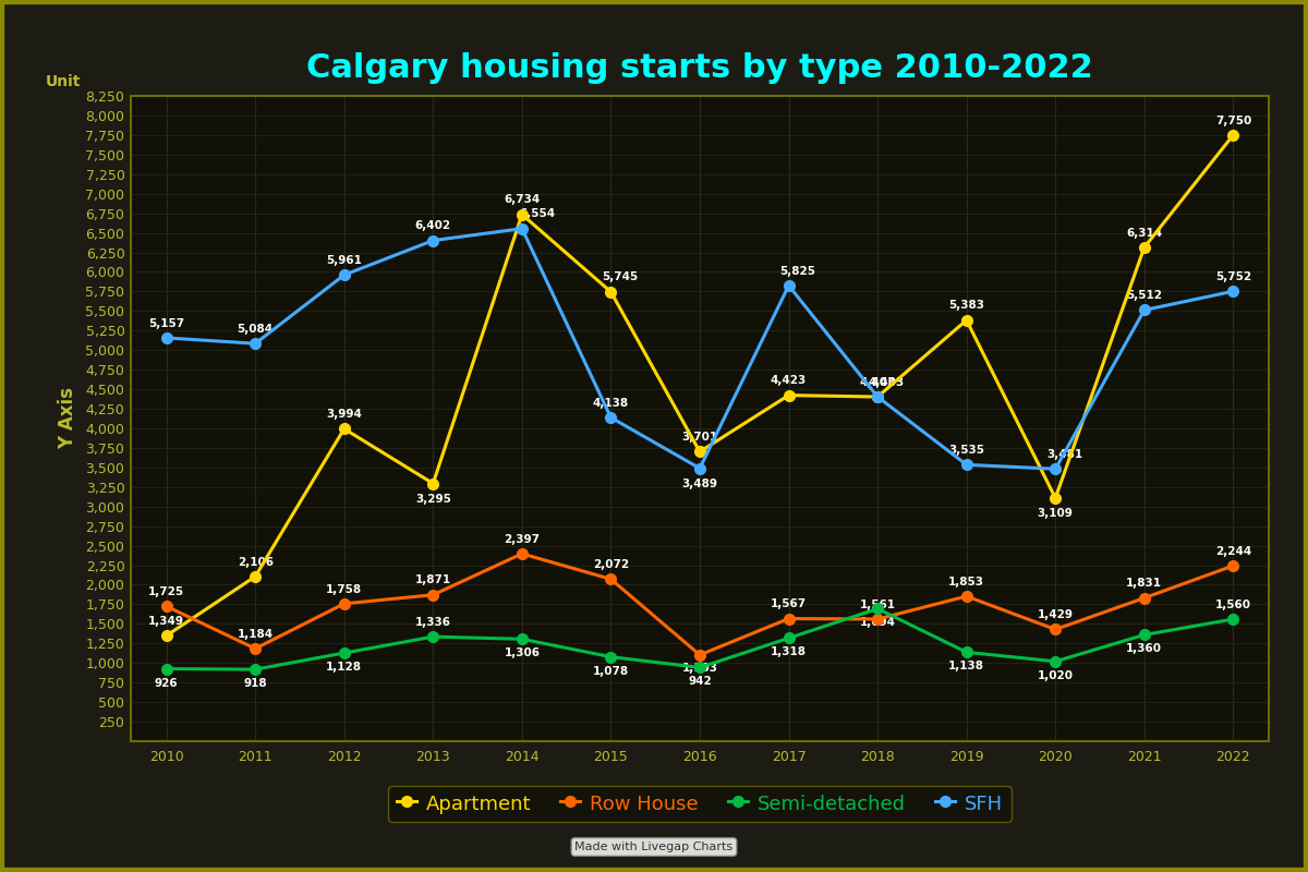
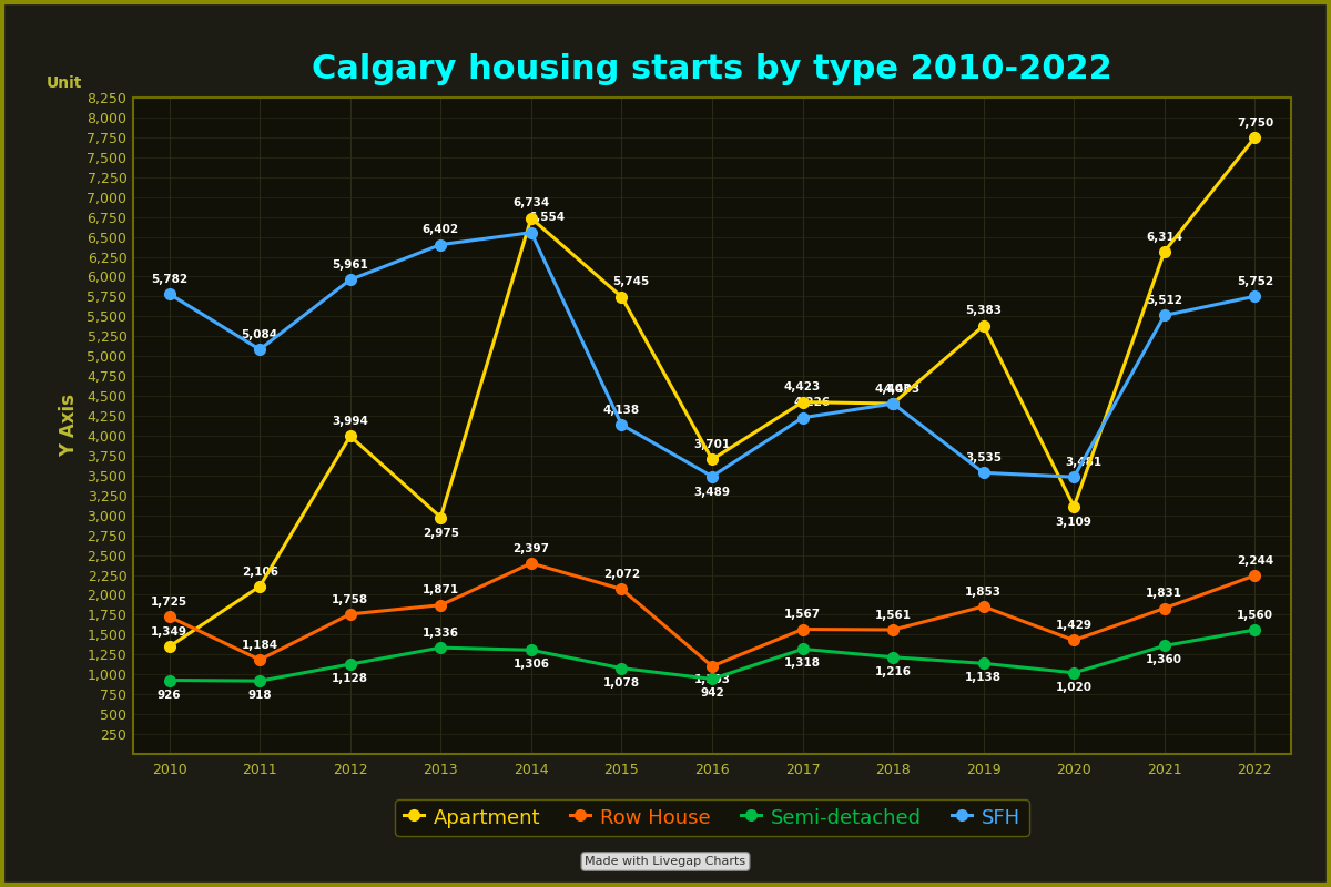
SFH/2010: 5,157 -> 5,782
Apartment/2013: 3,295 -> 2,975
SFH/2017: 5,825 -> 4,226
Semi-detached/2018: 1,694 -> 1,216
